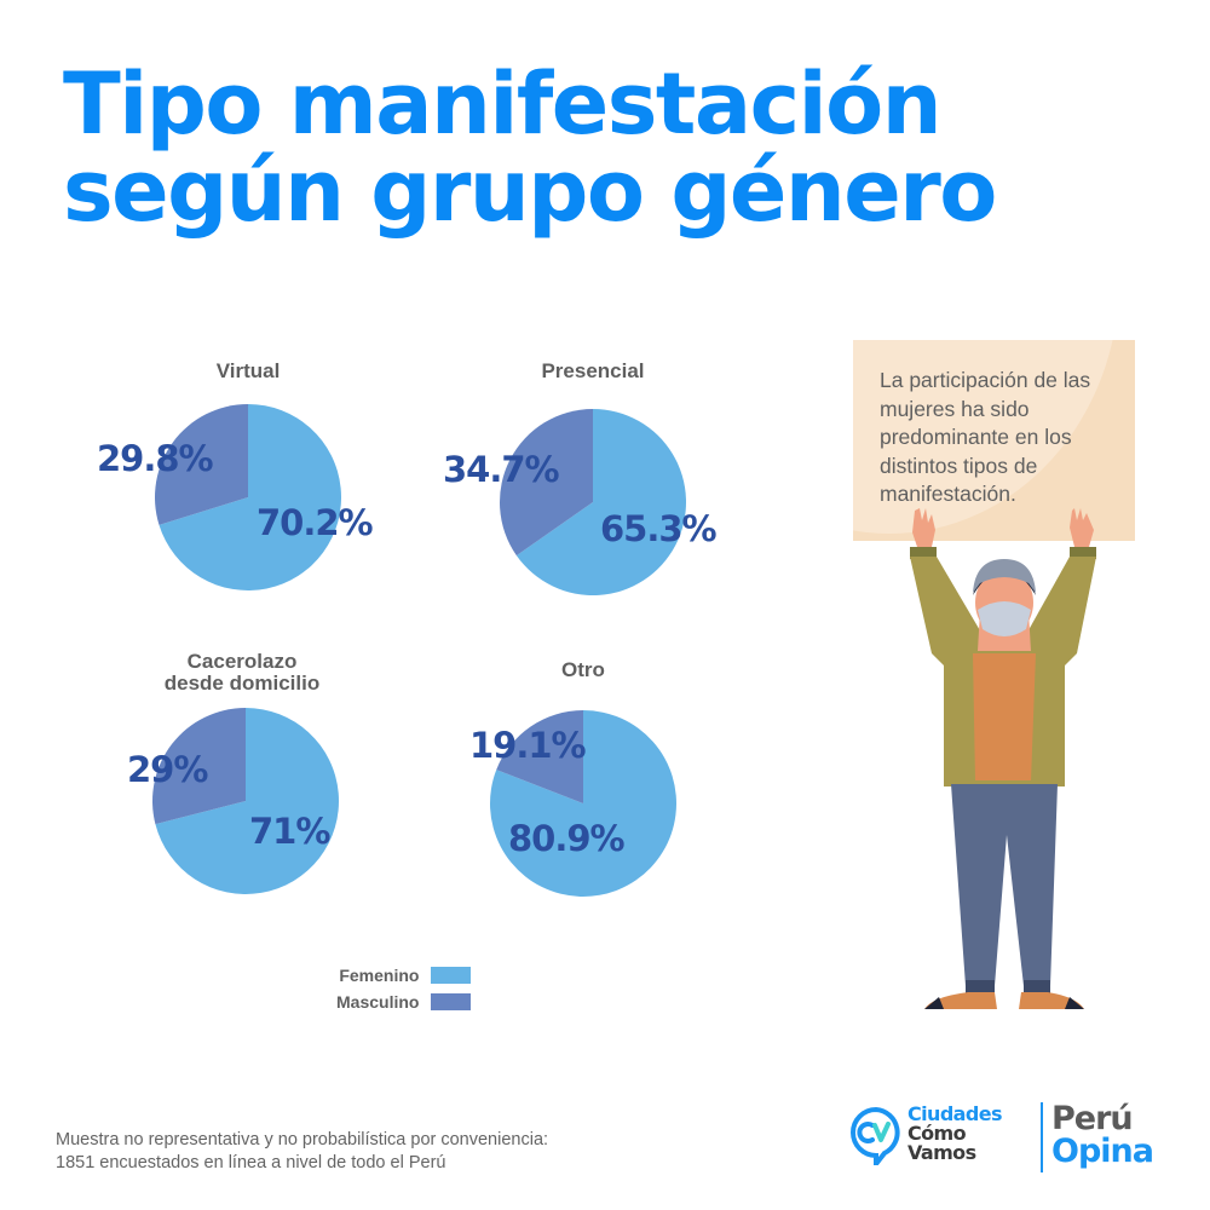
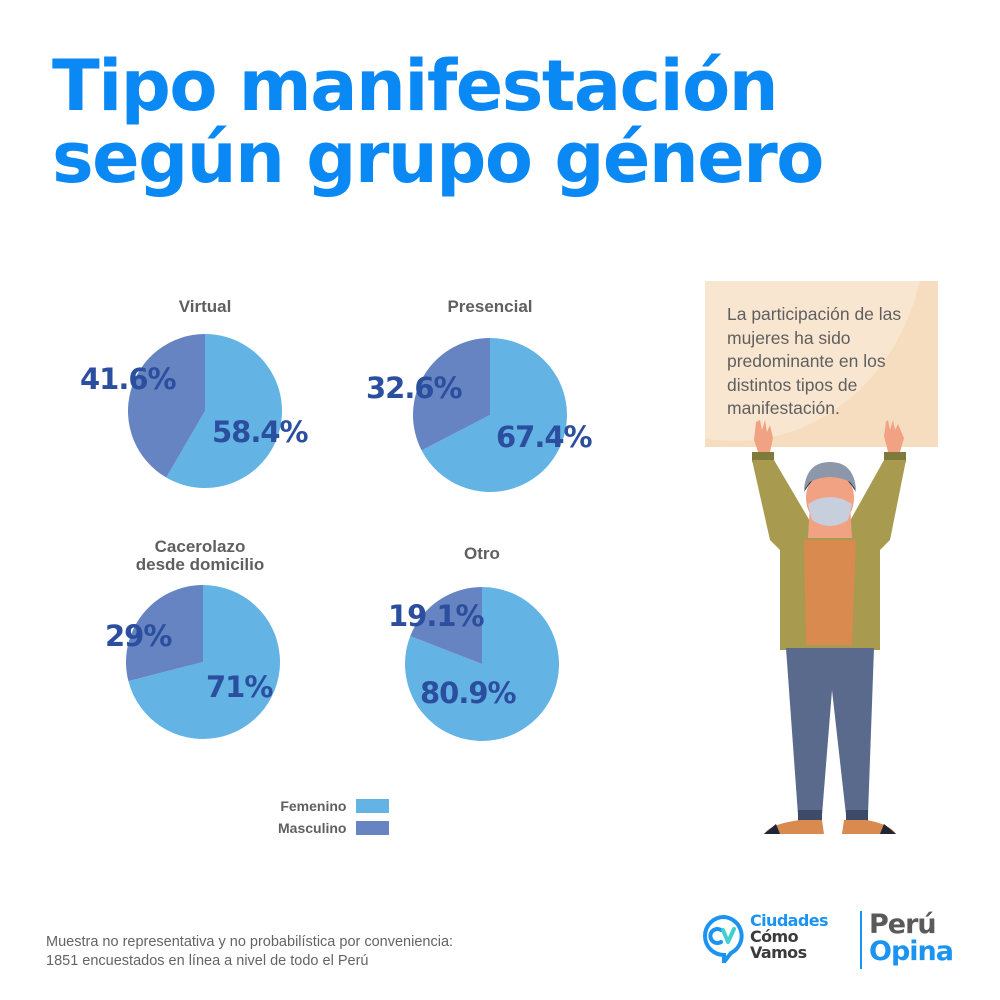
Virtual/Femenino: 70.2% -> 58.4%
Virtual/Masculino: 29.8% -> 41.6%
Presencial/Femenino: 65.3% -> 67.4%
Presencial/Masculino: 34.7% -> 32.6%
